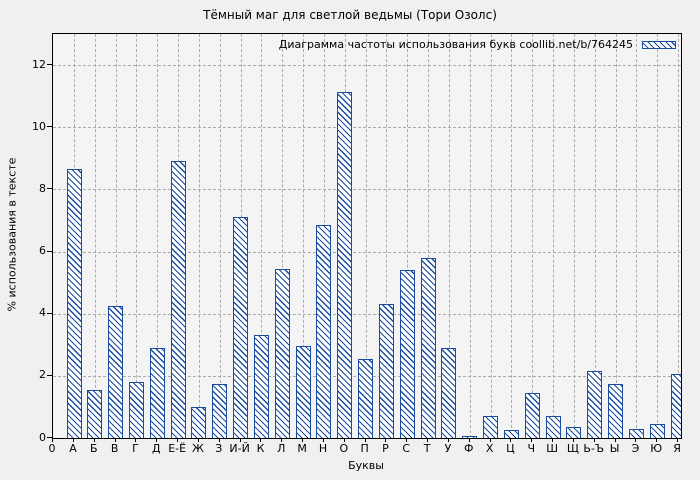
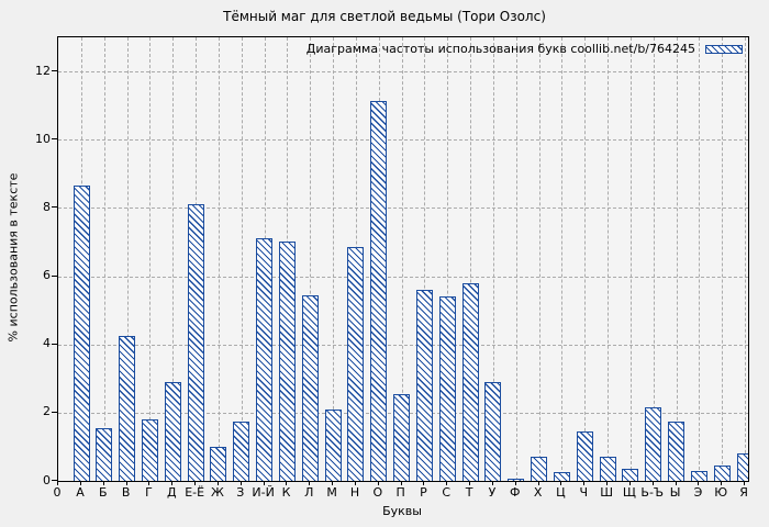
Е-Ё: 8.9 -> 8.1
К: 3.3 -> 7.0
М: 3.0 -> 2.1
Р: 4.3 -> 5.6
Я: 2.0 -> 0.8
